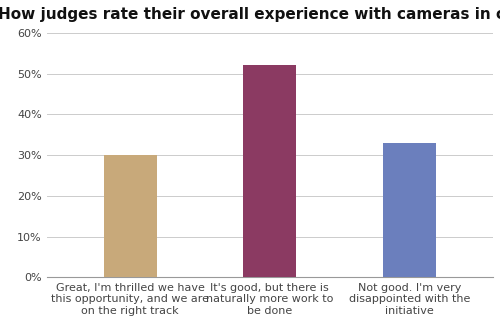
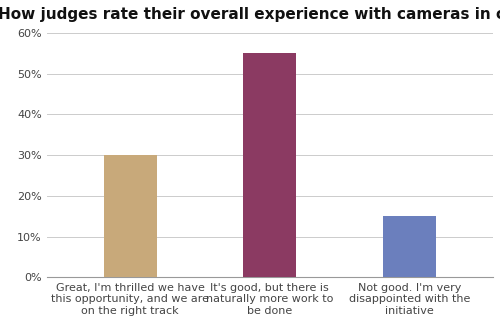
It's good, but there is naturally more work to be done: 52% -> 55%
Not good. I'm very disappointed with the initiative: 33% -> 15%
